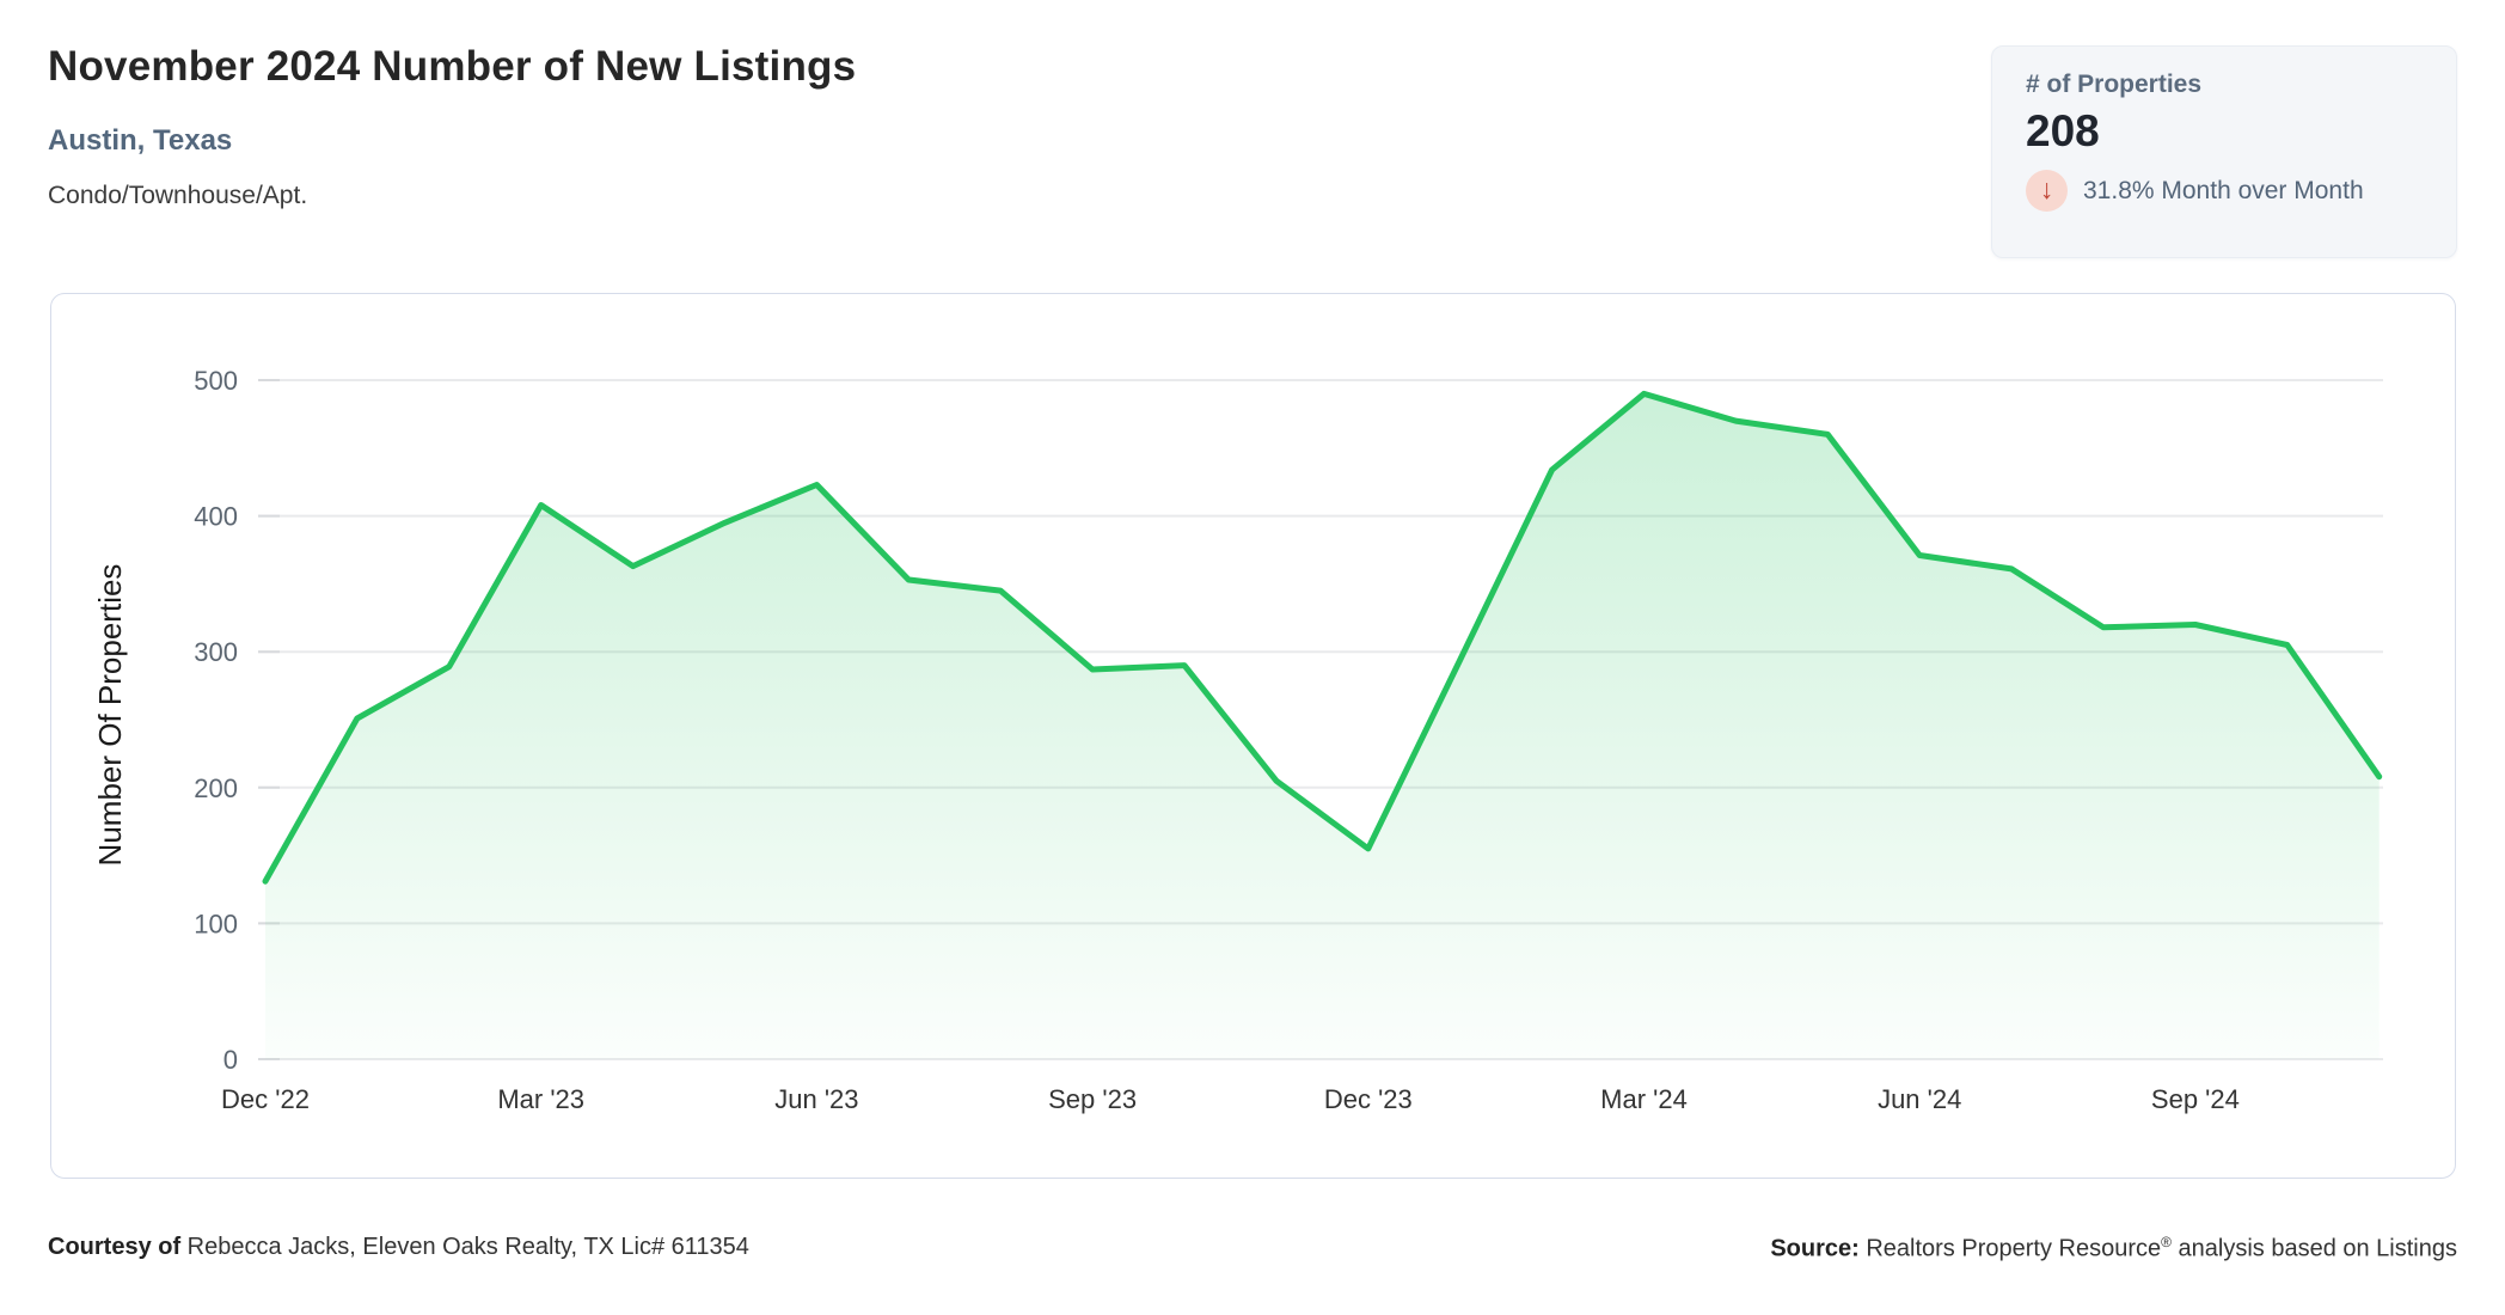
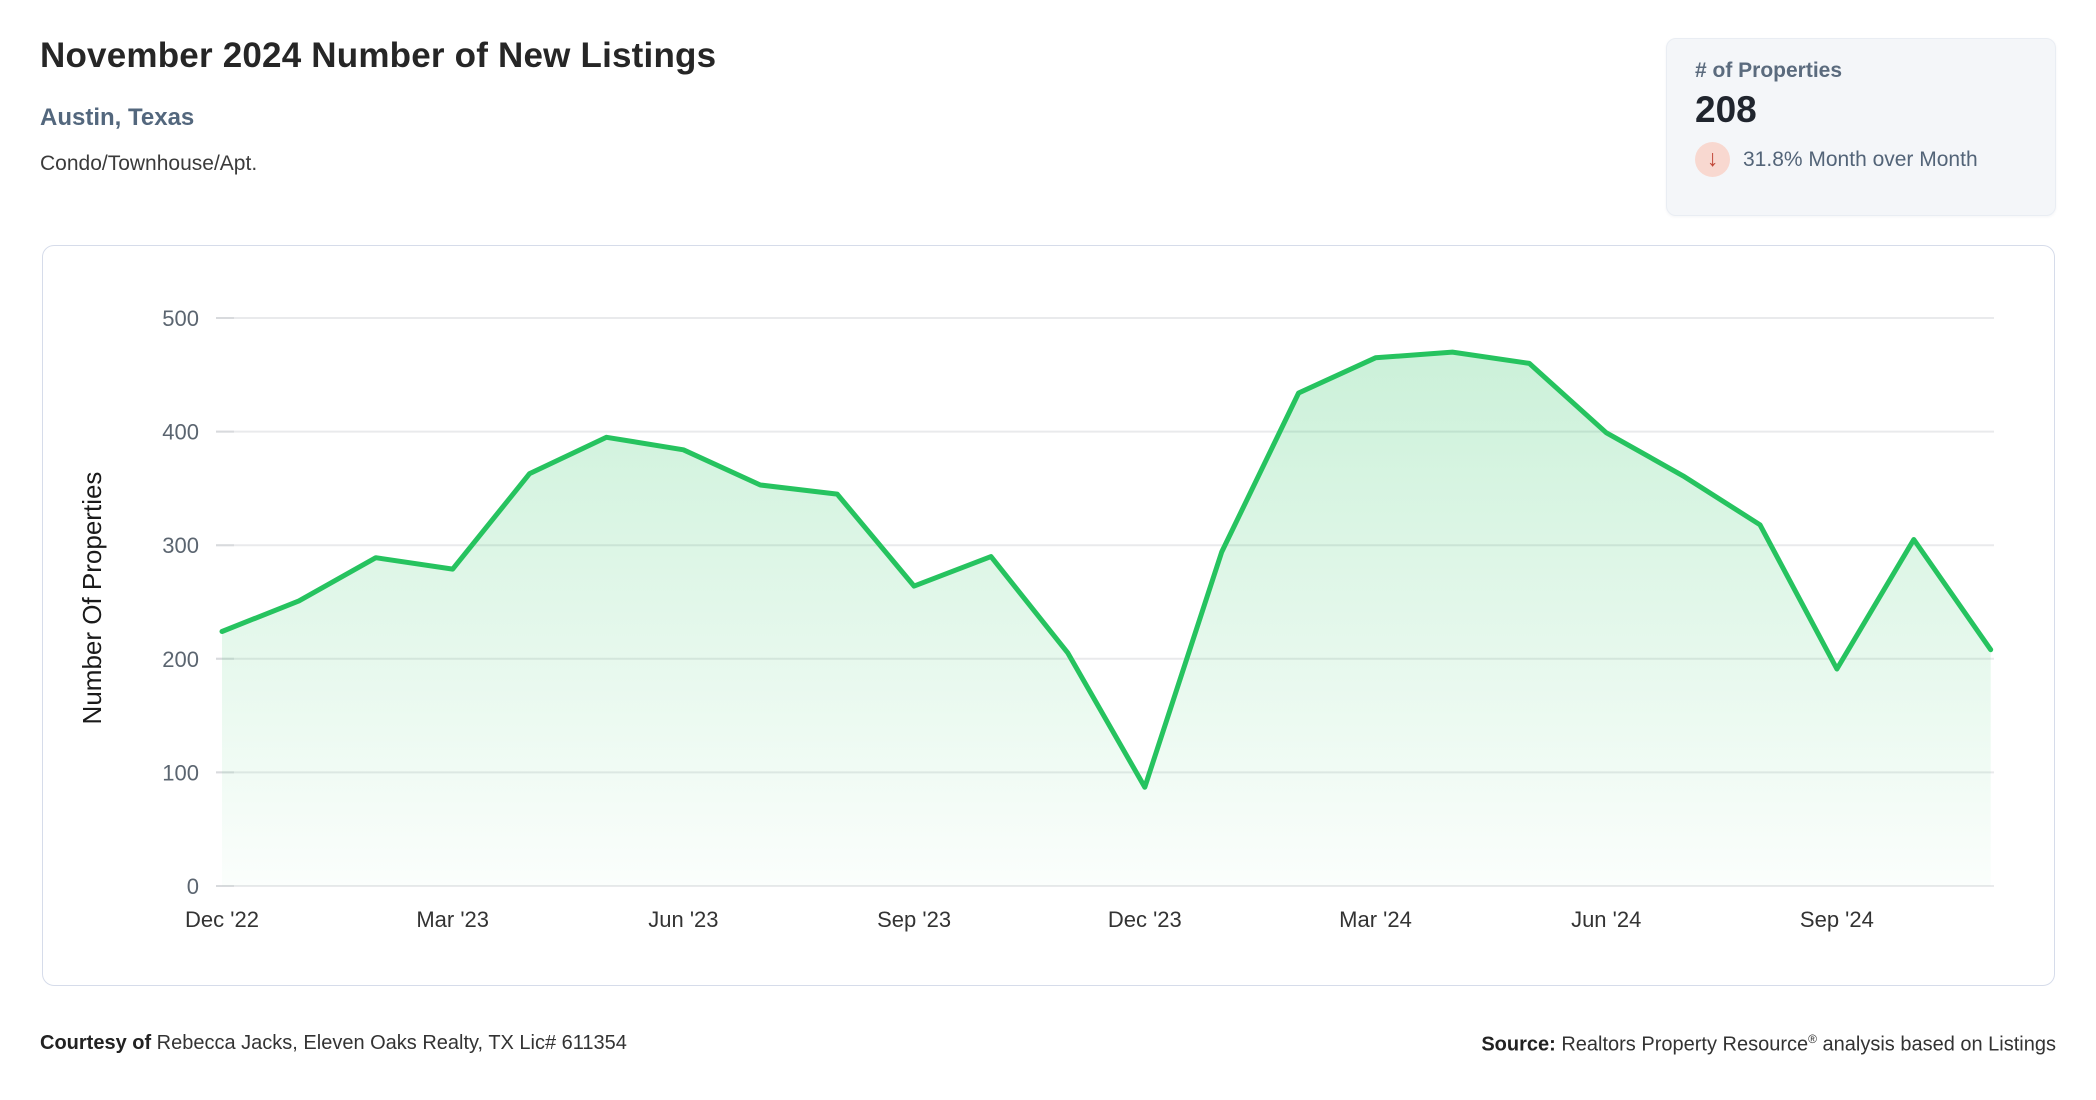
Dec '22: 131 -> 224
Mar '23: 408 -> 279
Jun '23: 423 -> 384
Sep '23: 287 -> 264
Dec '23: 155 -> 87
Mar '24: 490 -> 465
Jun '24: 371 -> 399
Sep '24: 320 -> 191
